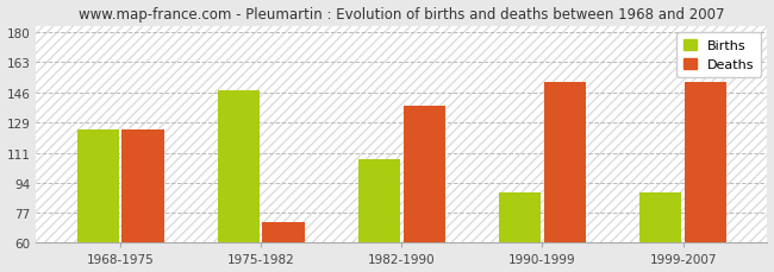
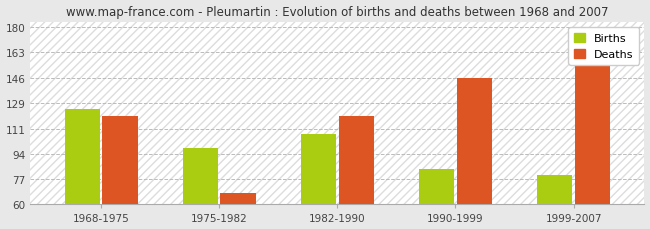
Deaths/1968-1975: 125 -> 120
Births/1975-1982: 147 -> 98
Deaths/1975-1982: 72 -> 68
Deaths/1982-1990: 138 -> 120
Births/1990-1999: 89 -> 84
Deaths/1990-1999: 152 -> 146
Births/1999-2007: 89 -> 80
Deaths/1999-2007: 152 -> 156
